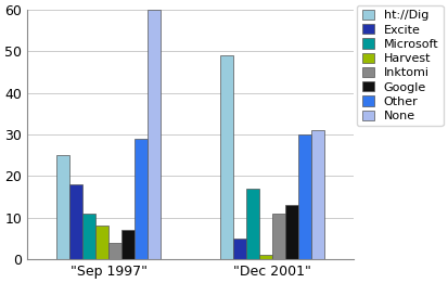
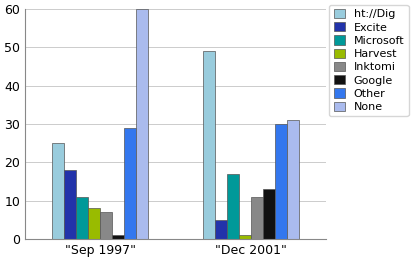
Inktomi/"Sep 1997": 4 -> 7
Google/"Sep 1997": 7 -> 1
